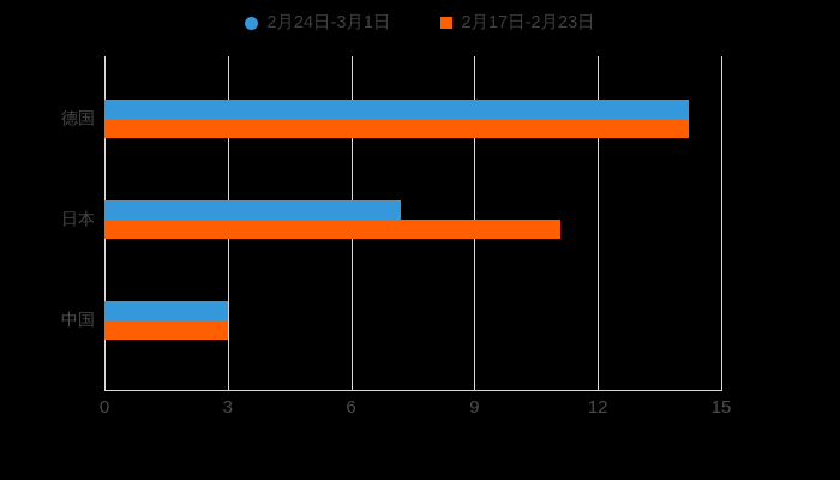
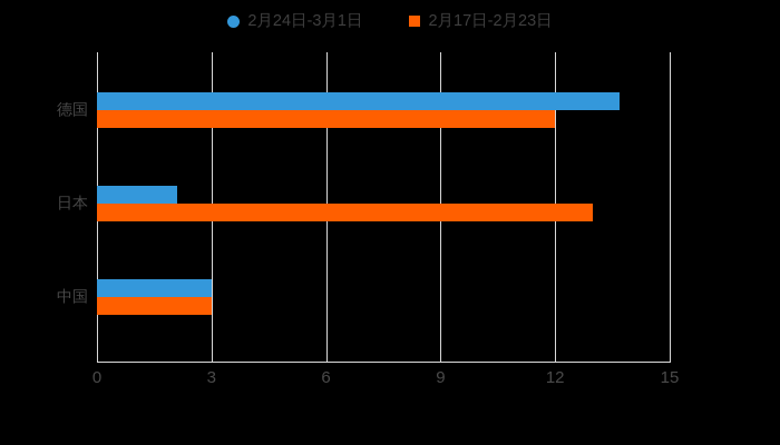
2月24日-3月1日/德国: 14.2 -> 13.7
2月17日-2月23日/德国: 14.2 -> 12.0
2月24日-3月1日/日本: 7.2 -> 2.1
2月17日-2月23日/日本: 11.1 -> 13.0
